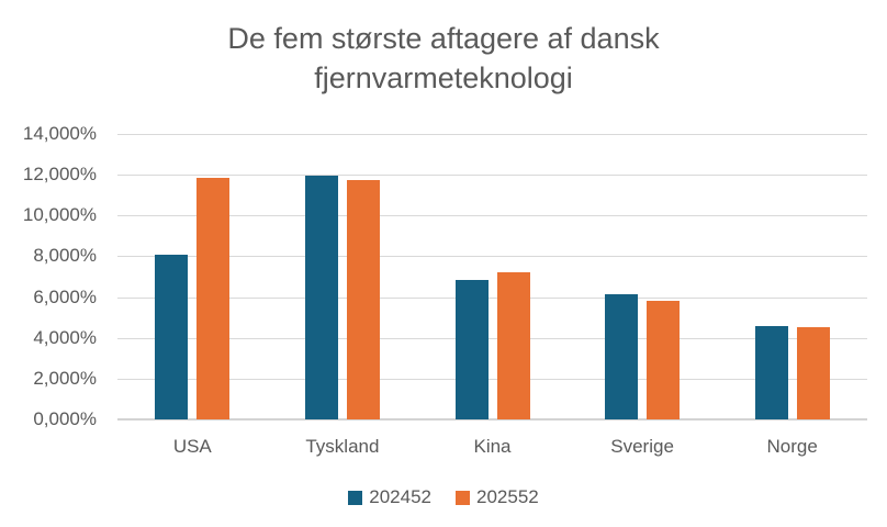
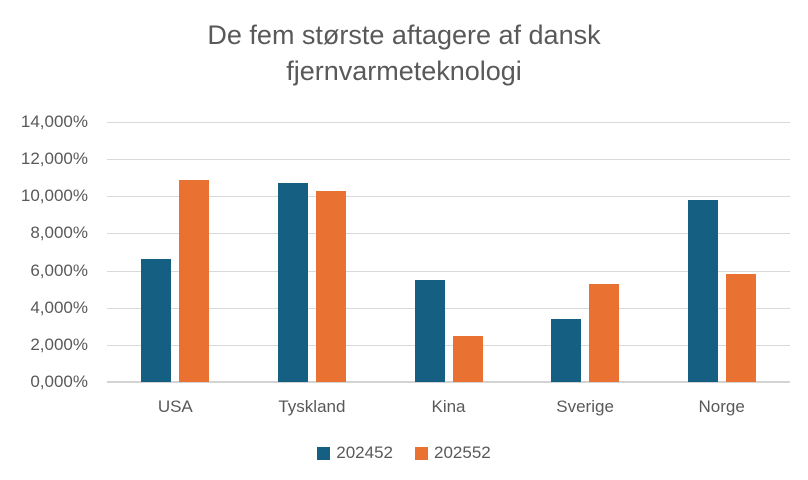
202452/USA: 8,1% -> 6,6%
202552/USA: 11,8% -> 10,9%
202452/Tyskland: 11,9% -> 10,7%
202552/Tyskland: 11,8% -> 10,3%
202452/Kina: 6,8% -> 5,5%
202552/Kina: 7,2% -> 2,5%
202452/Sverige: 6,2% -> 3,4%
202552/Sverige: 5,8% -> 5,3%
202452/Norge: 4,6% -> 9,8%
202552/Norge: 4,5% -> 5,8%
